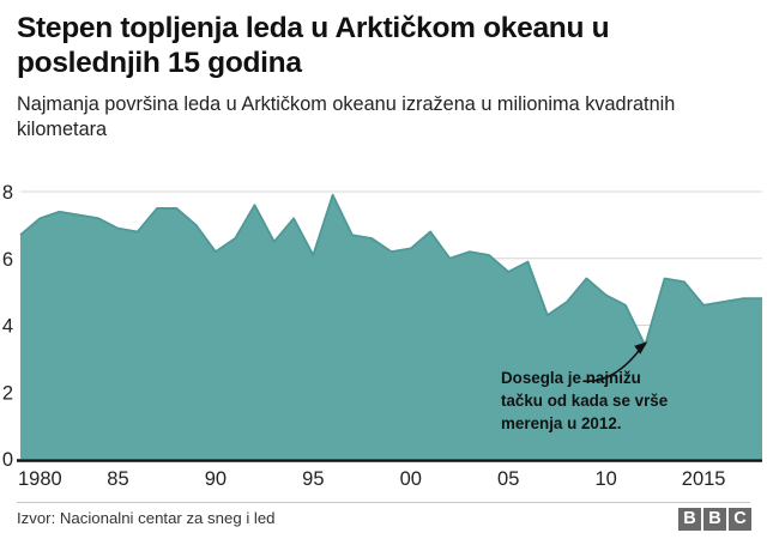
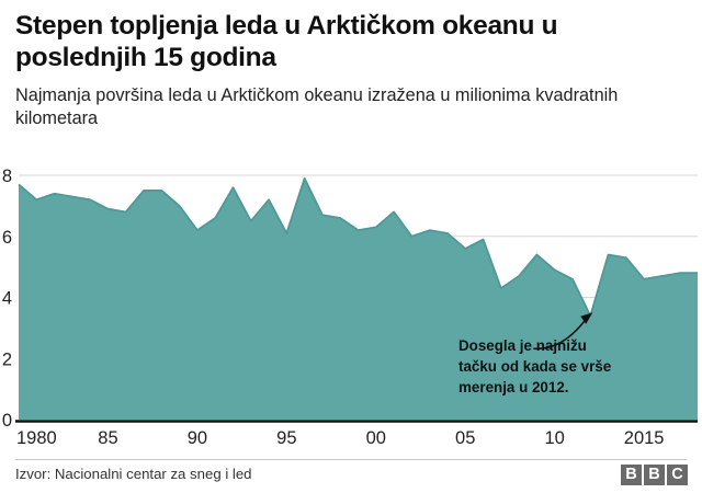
1980: 6.7 -> 7.7
